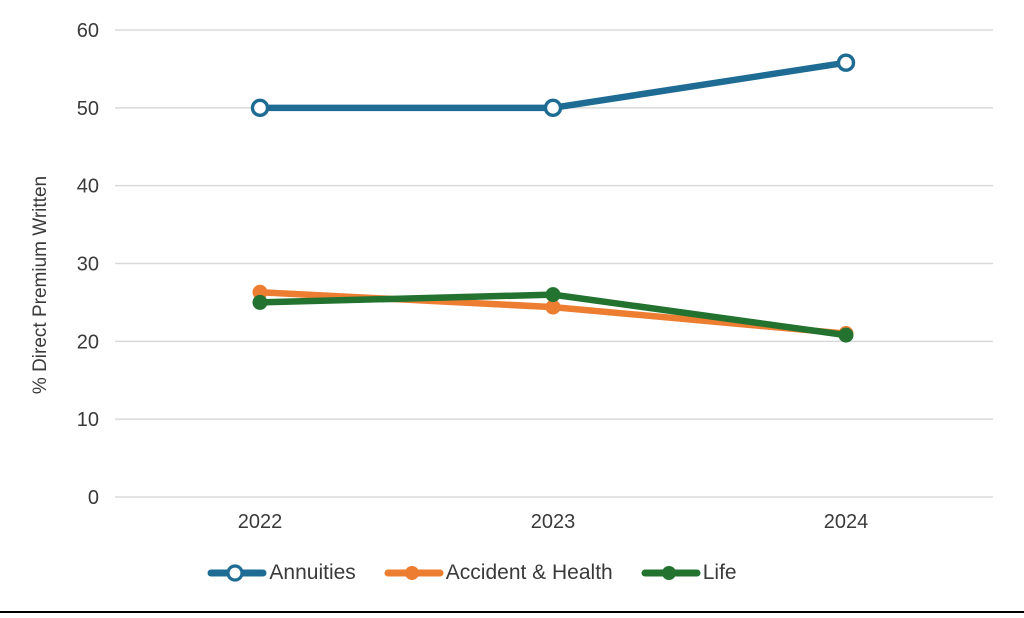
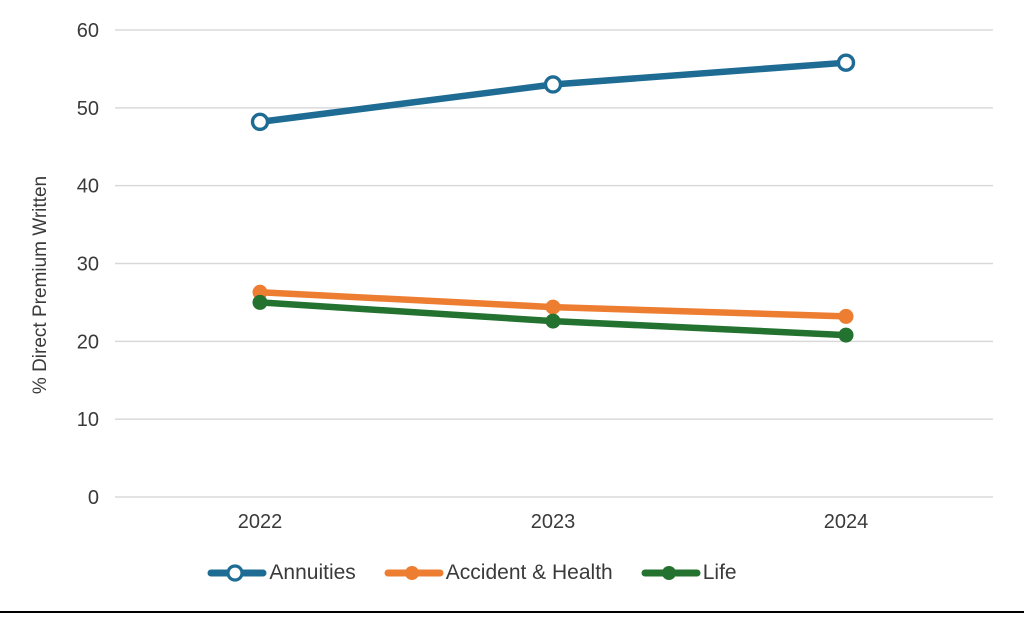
Annuities/2022: 50 -> 48
Annuities/2023: 50 -> 53
Life/2023: 26 -> 23
Accident & Health/2024: 21 -> 23
